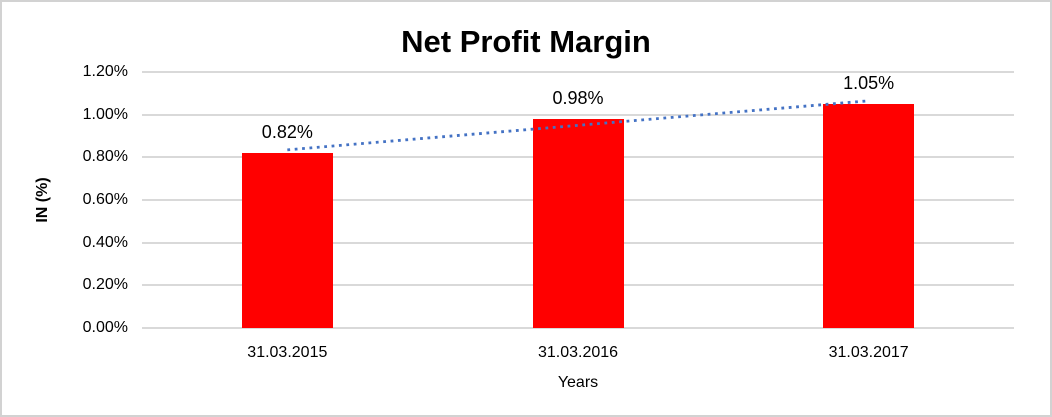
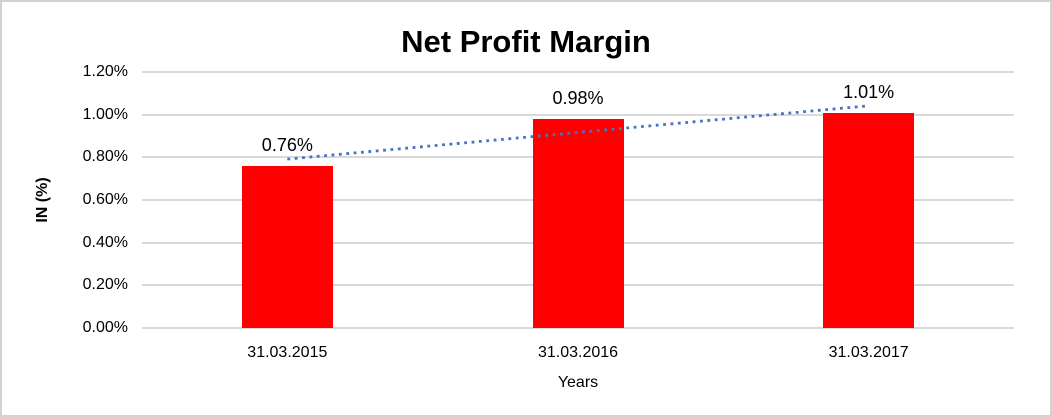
31.03.2015: 0.82% -> 0.76%
31.03.2017: 1.05% -> 1.01%
